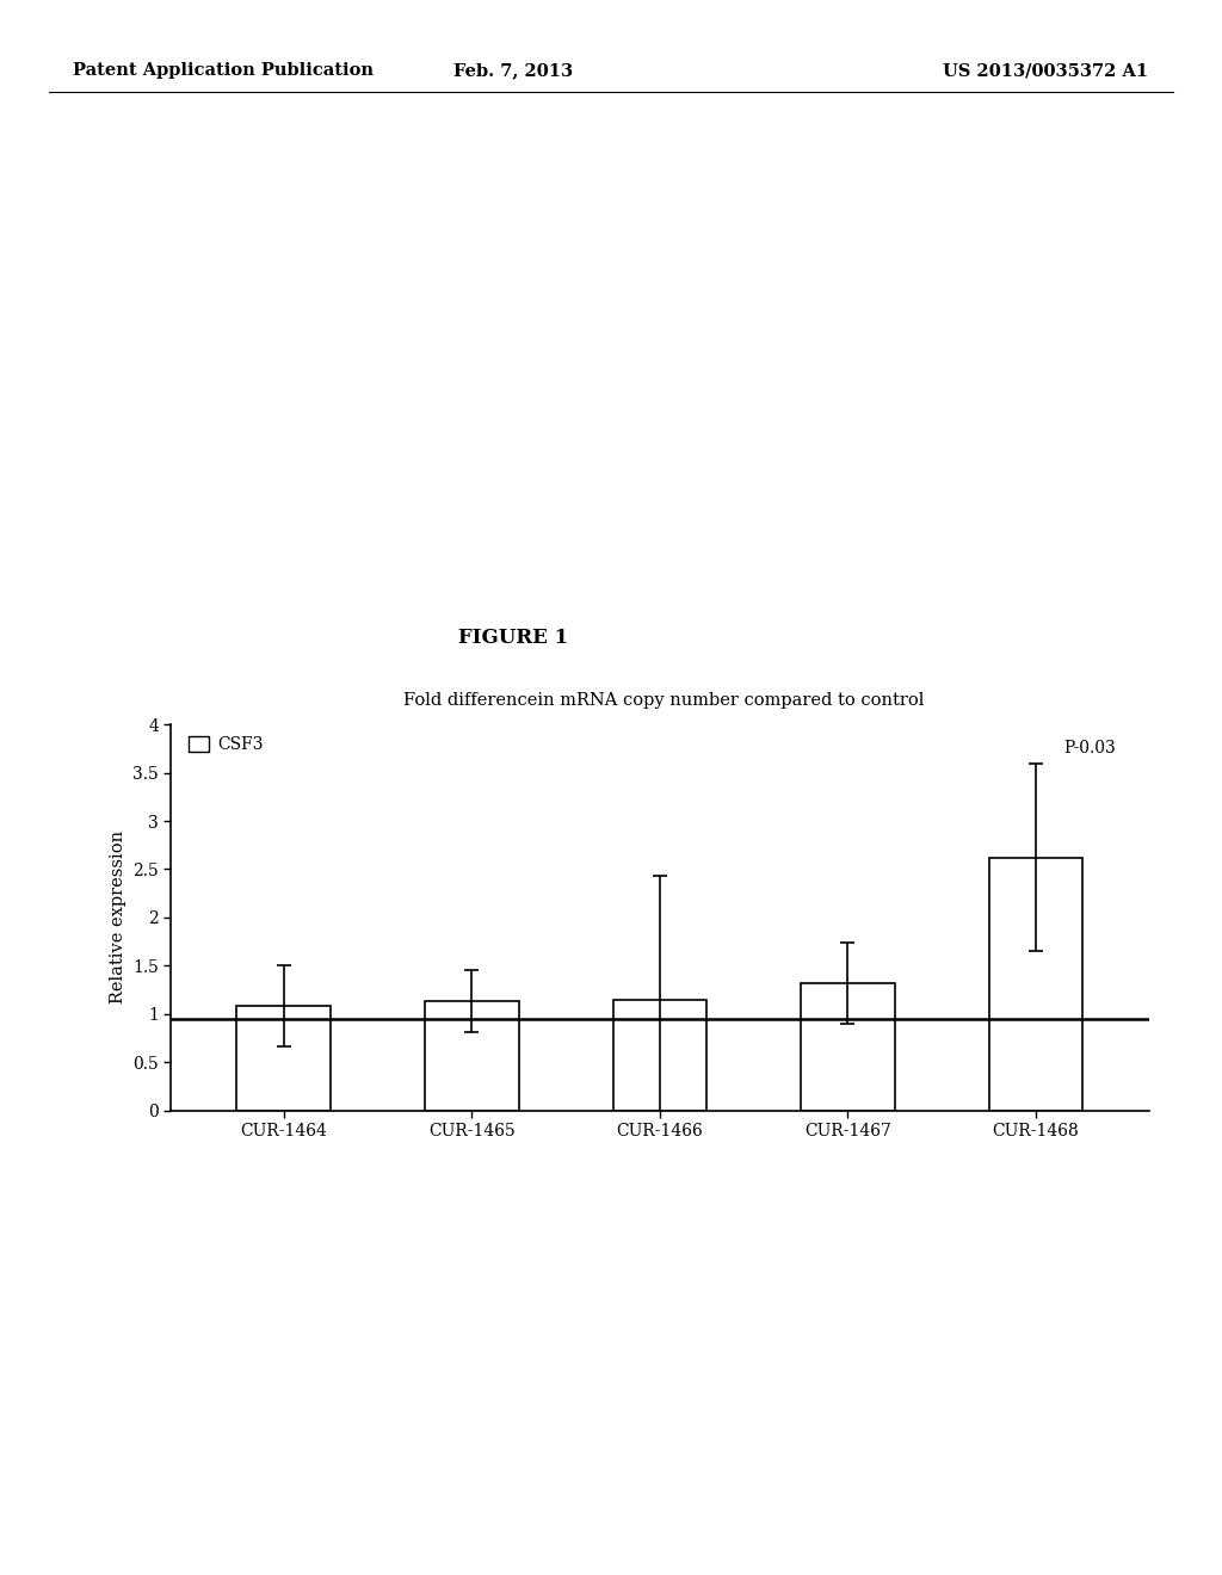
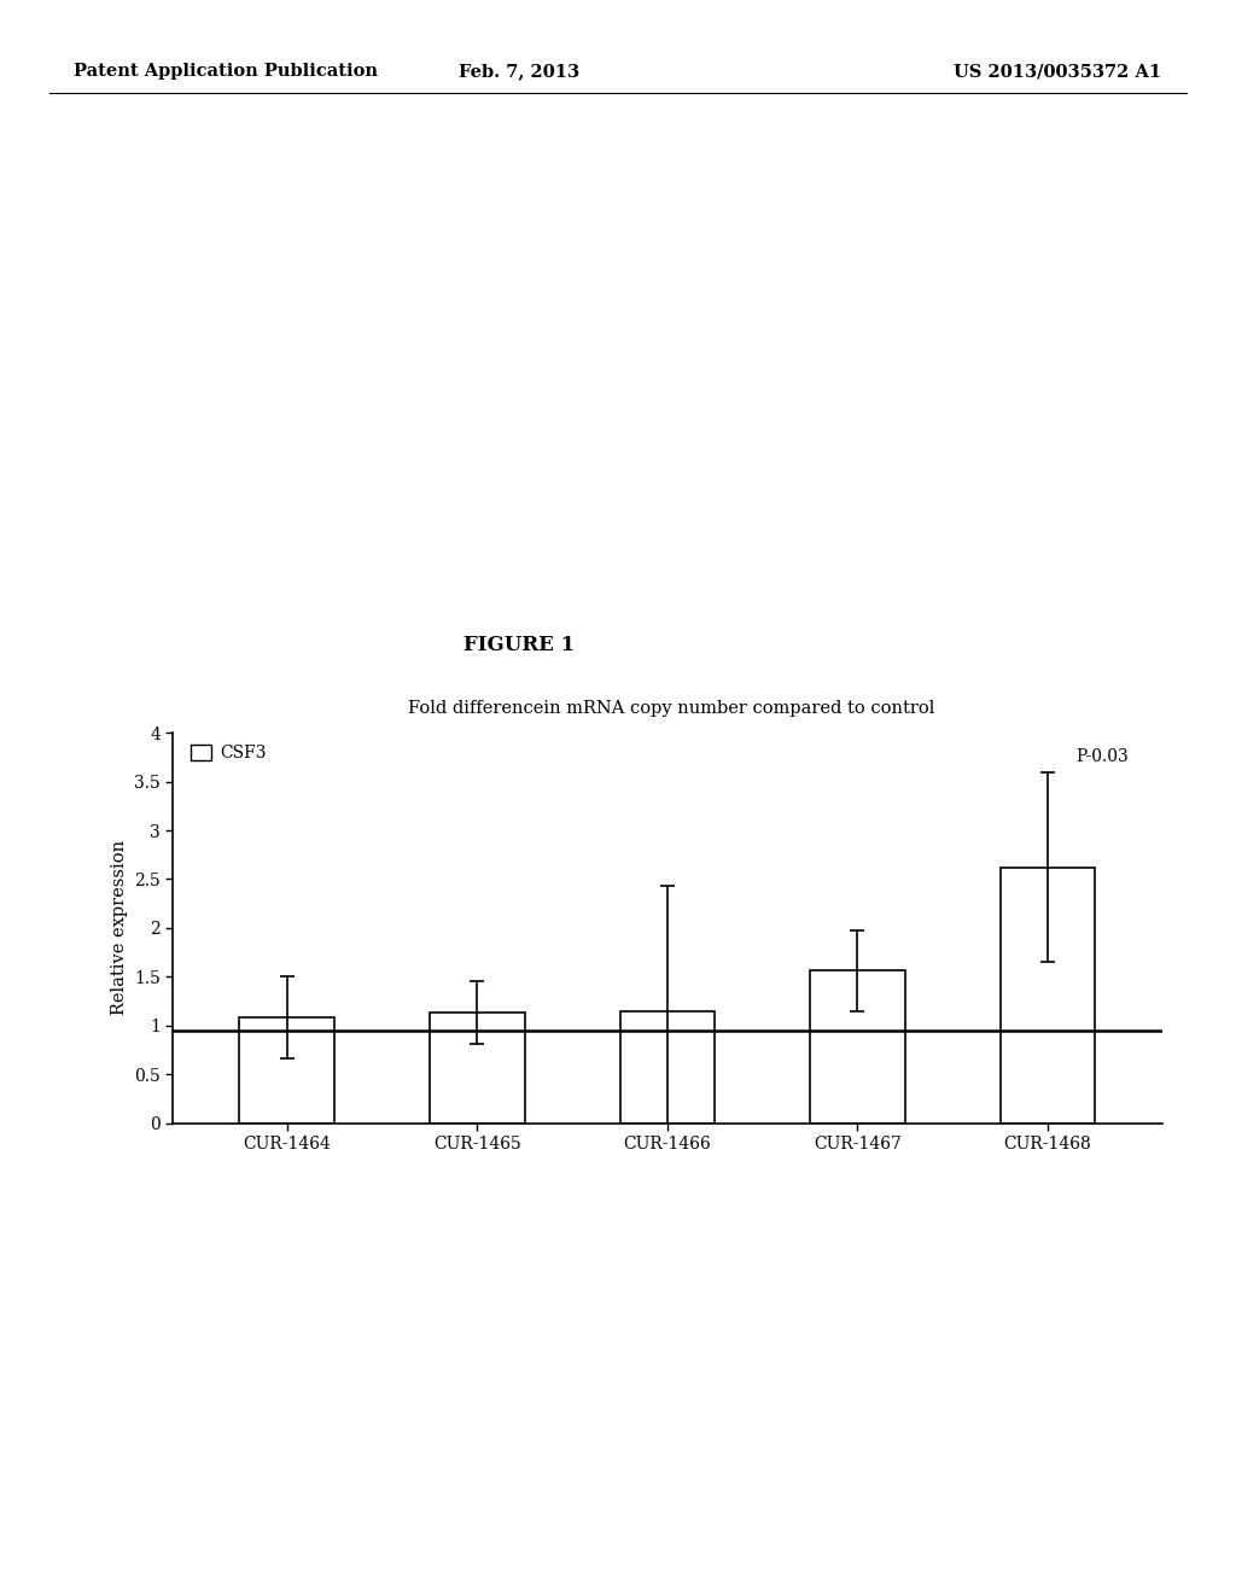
CUR-1467: 1.32 -> 1.56
